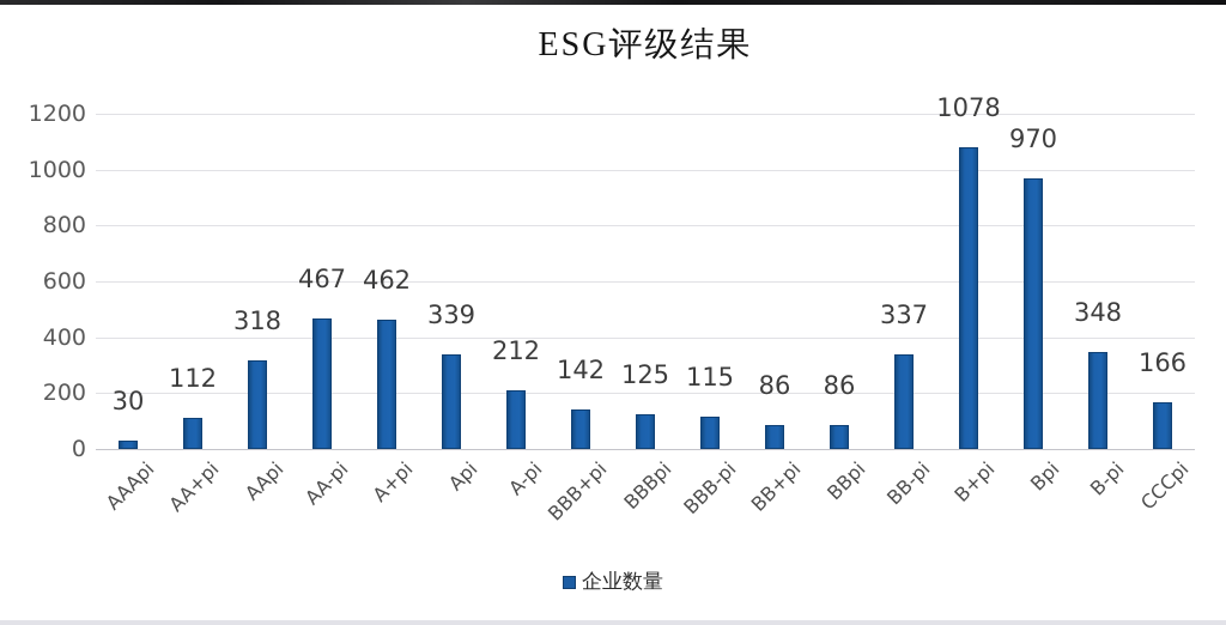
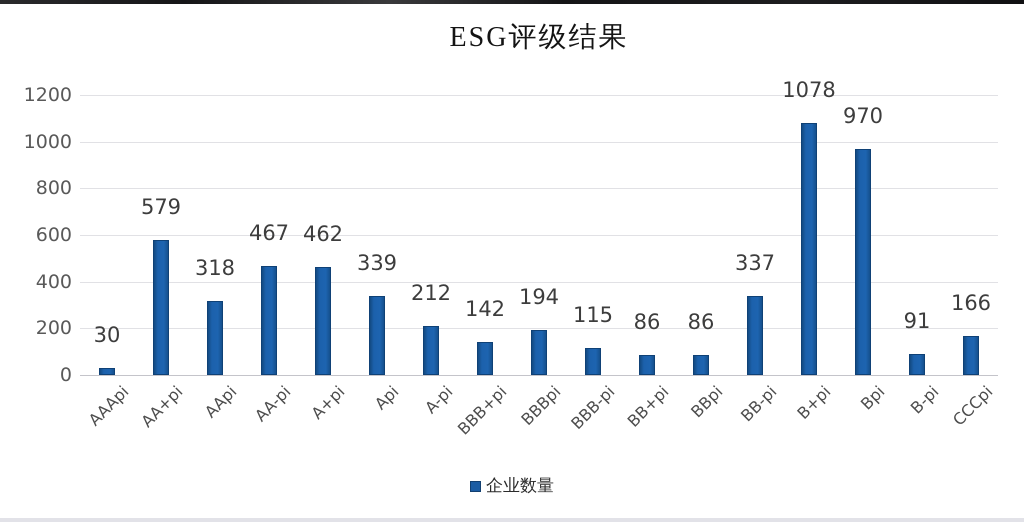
AA+pi: 112 -> 579
BBBpi: 125 -> 194
B-pi: 348 -> 91
